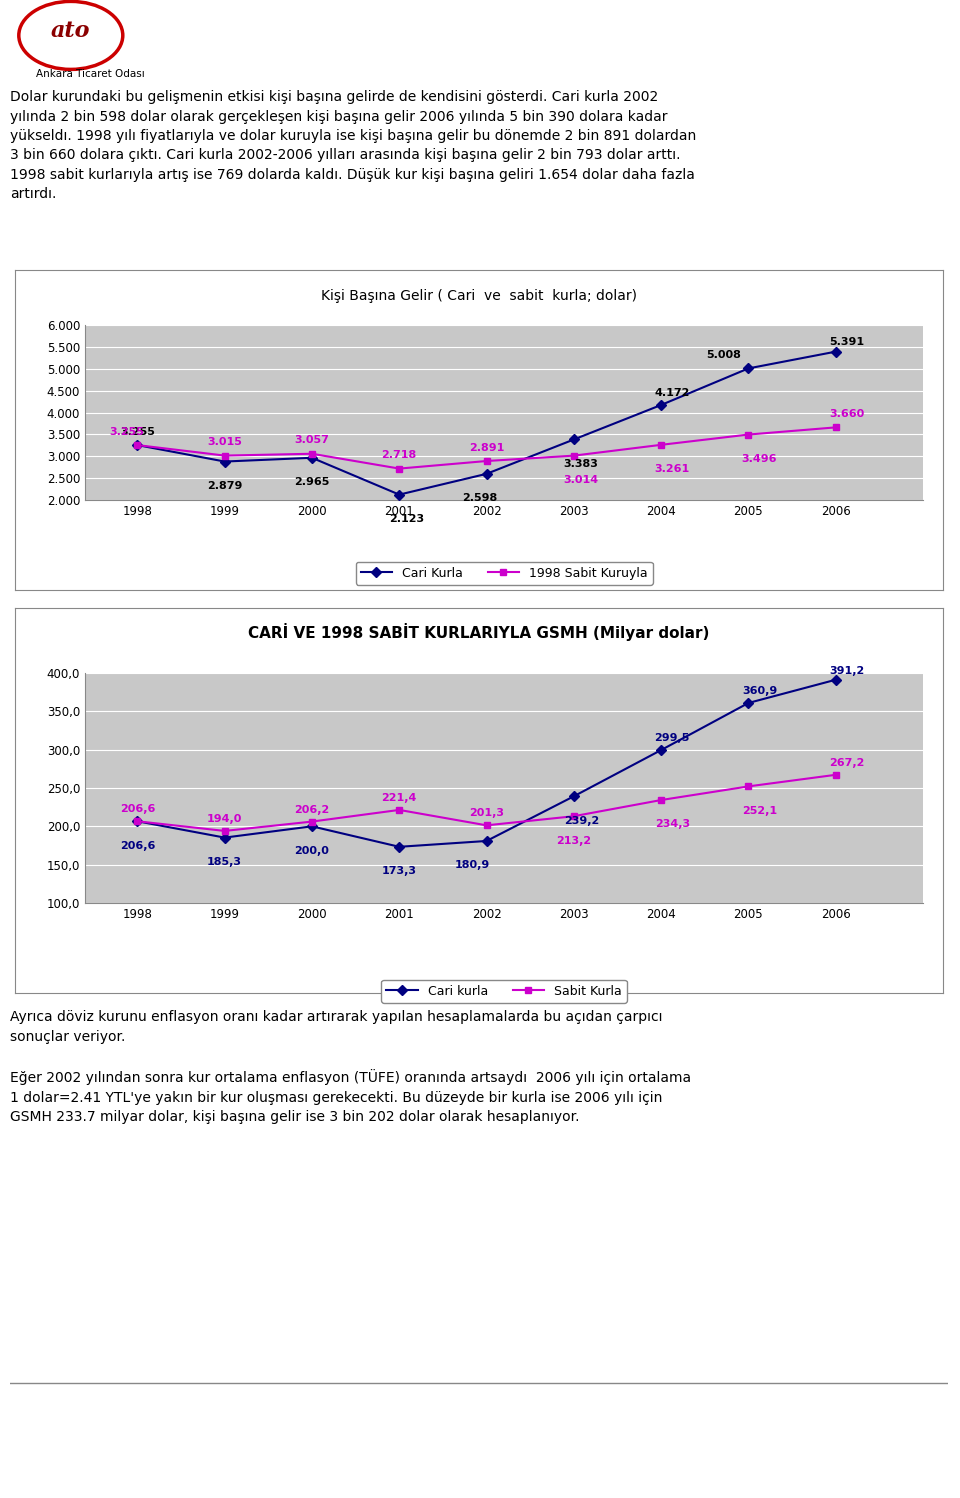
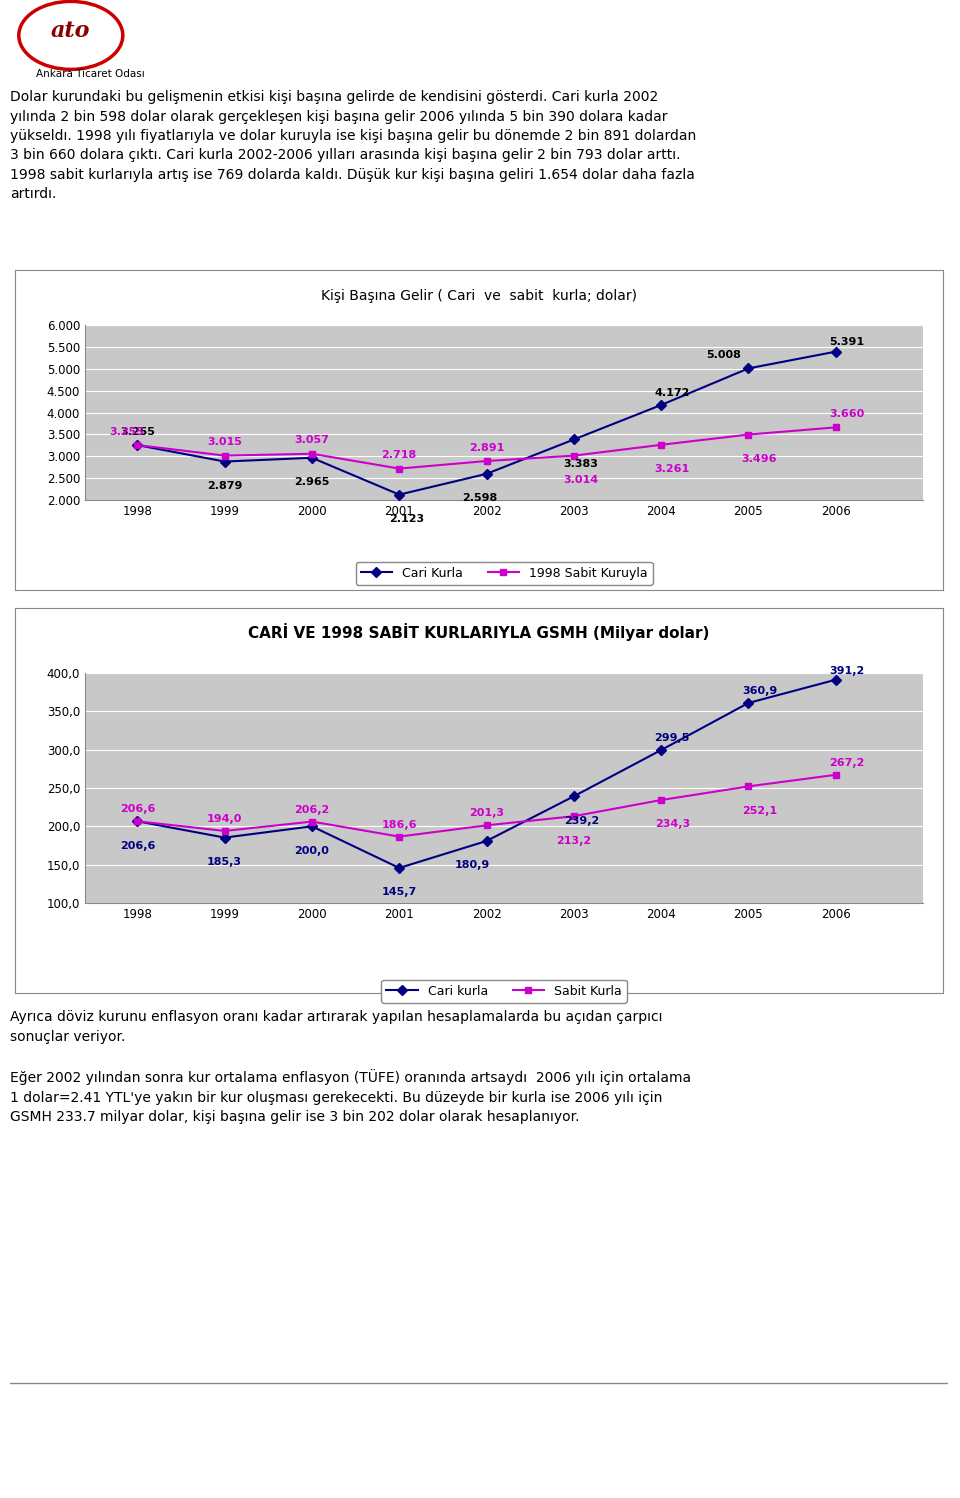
Cari kurla/2001: 173,3 -> 145,7
Sabit Kurla/2001: 221,4 -> 186,6
